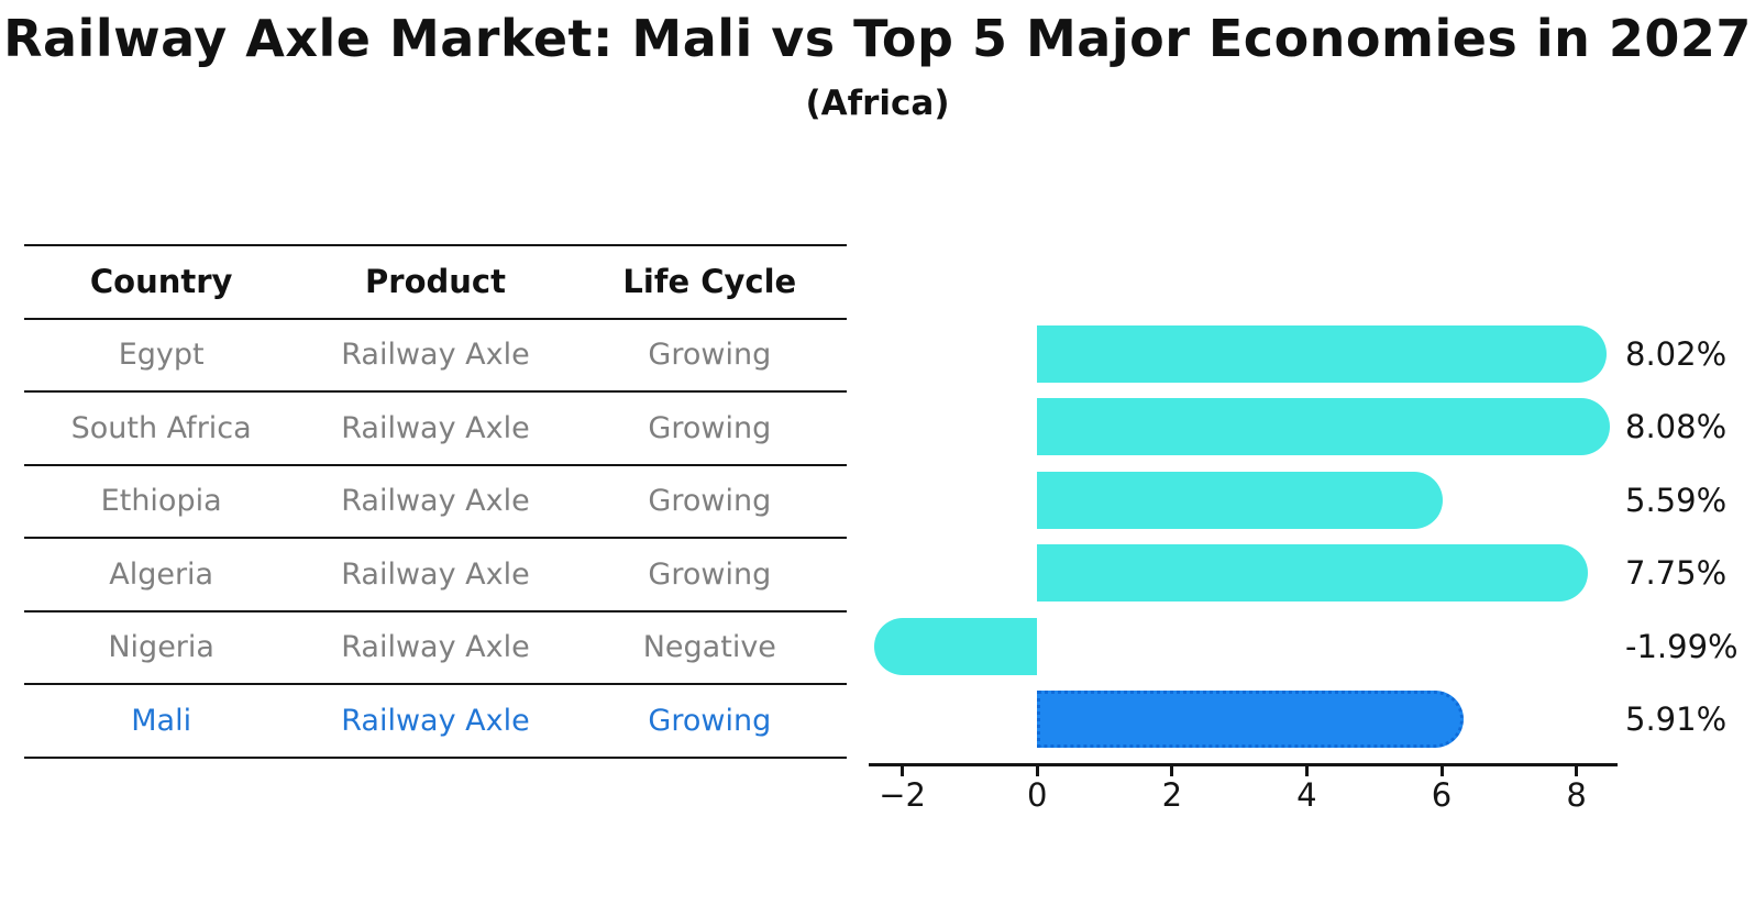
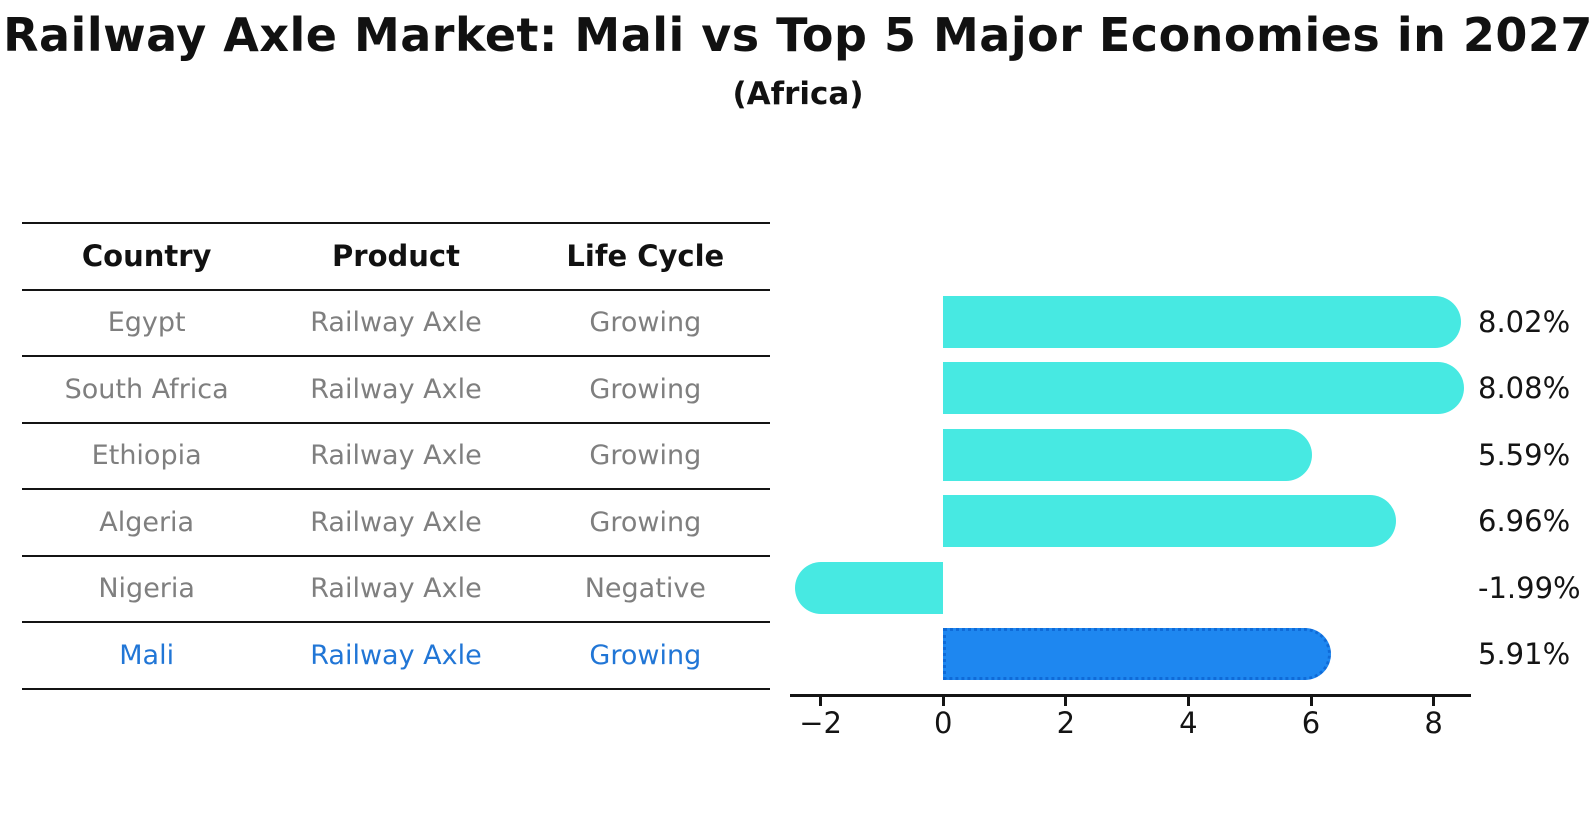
Algeria: 7.75% -> 6.96%
